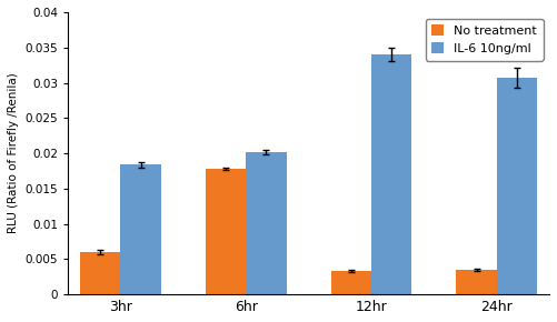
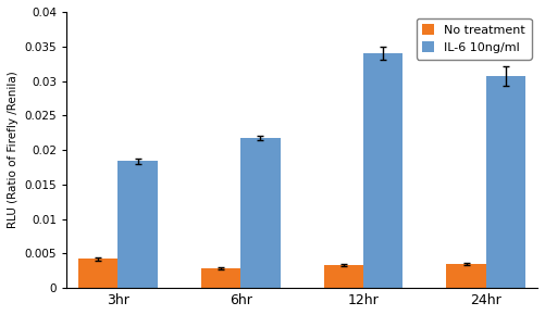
No treatment/3hr: 0.0060 -> 0.0042
No treatment/6hr: 0.0178 -> 0.0028
IL-6 10ng/ml/6hr: 0.0202 -> 0.0217
